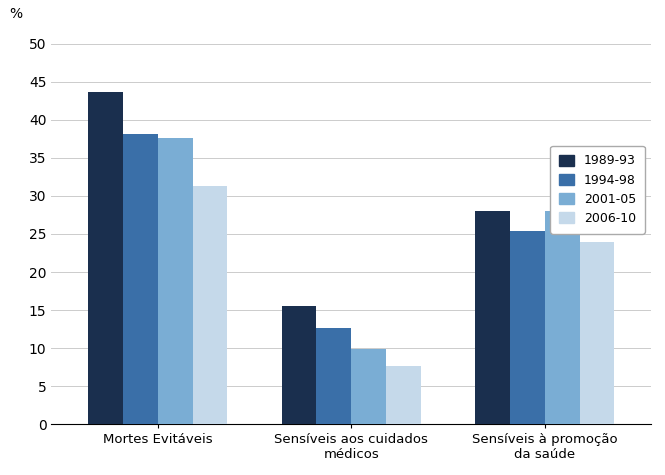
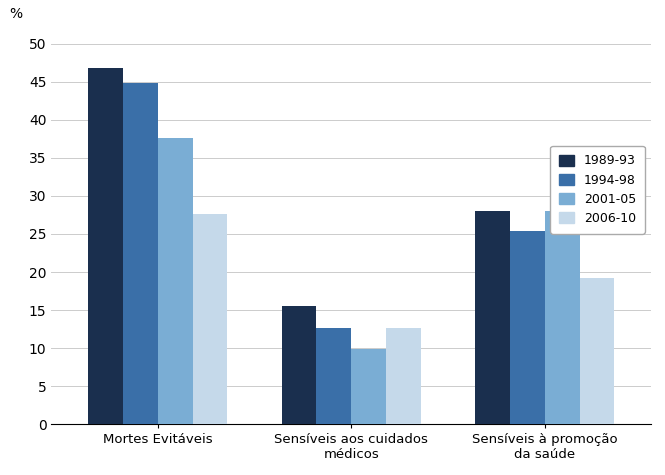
1989-93/Mortes Evitáveis: 43.7 -> 46.8
1994-98/Mortes Evitáveis: 38.2 -> 44.8
2006-10/Mortes Evitáveis: 31.3 -> 27.6
2006-10/Sensíveis aos cuidados médicos: 7.6 -> 12.6
2006-10/Sensíveis à promoção da saúde: 23.9 -> 19.2
